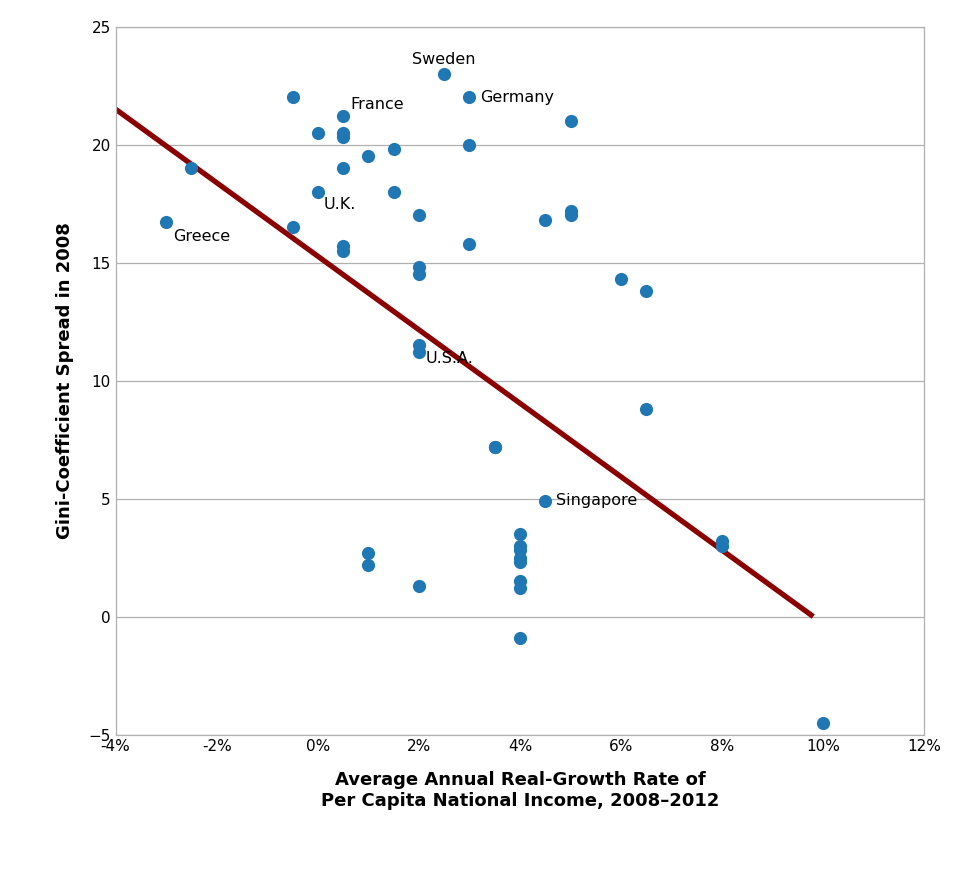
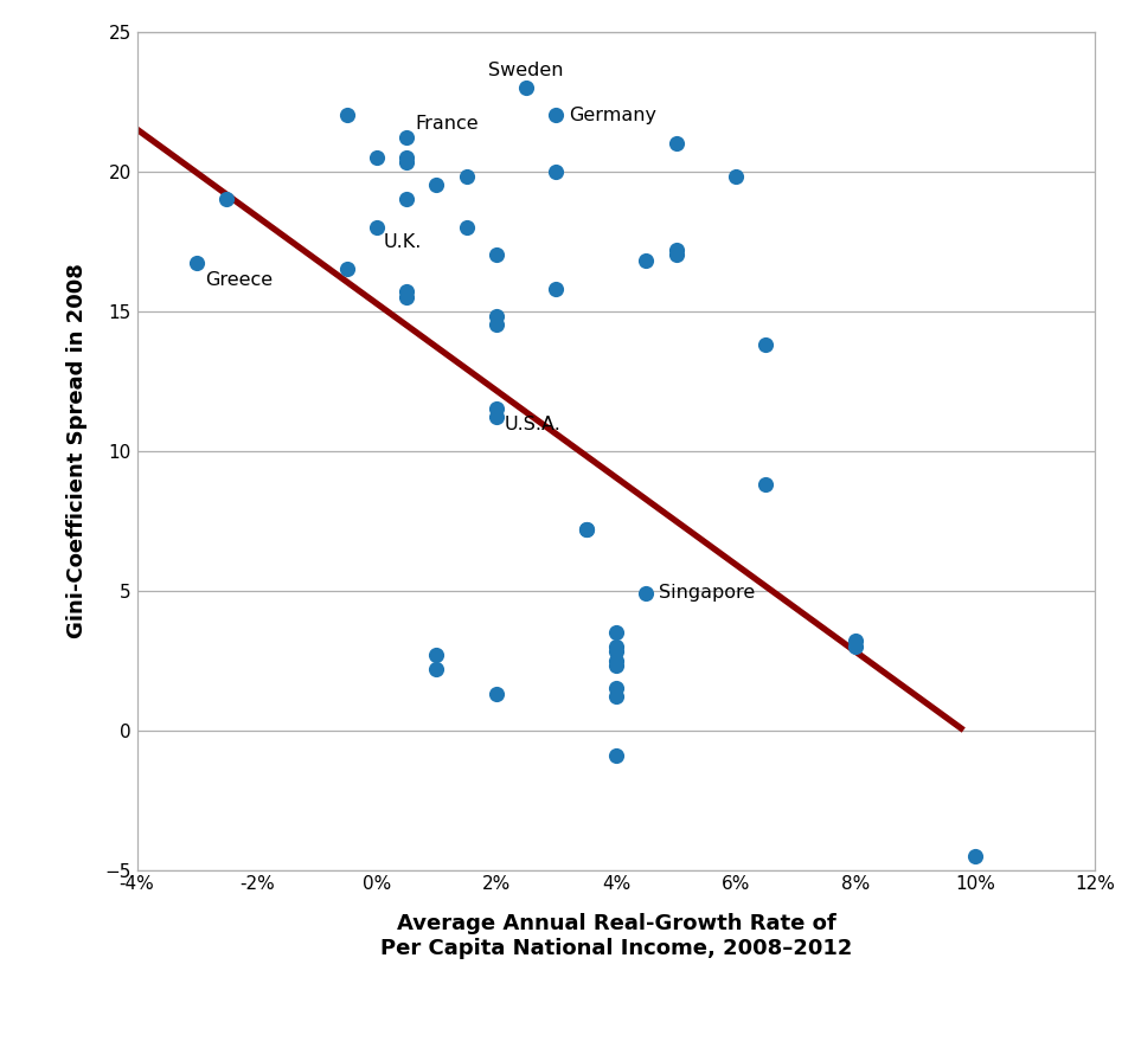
6%: 14.3 -> 19.8
